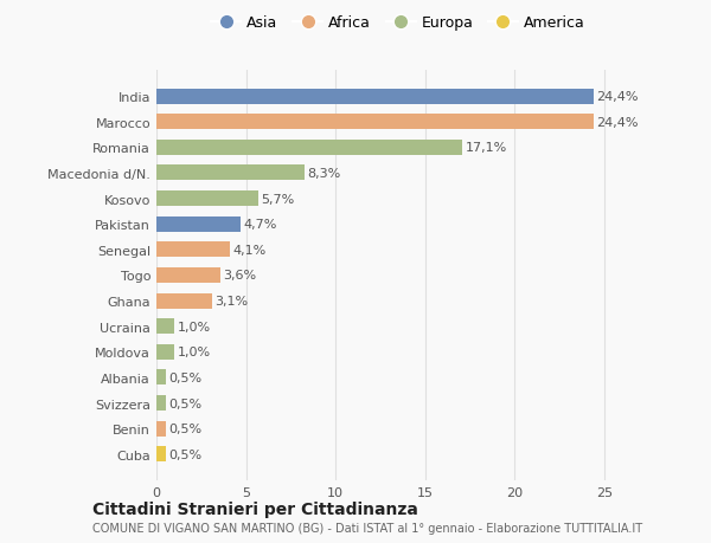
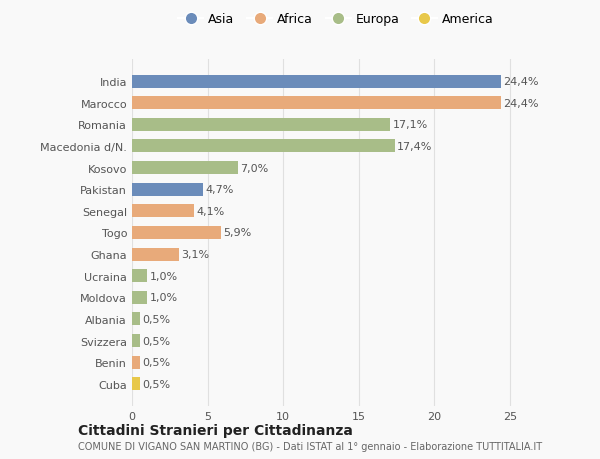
Macedonia d/N.: 8,3% -> 17,4%
Kosovo: 5,7% -> 7,0%
Togo: 3,6% -> 5,9%
